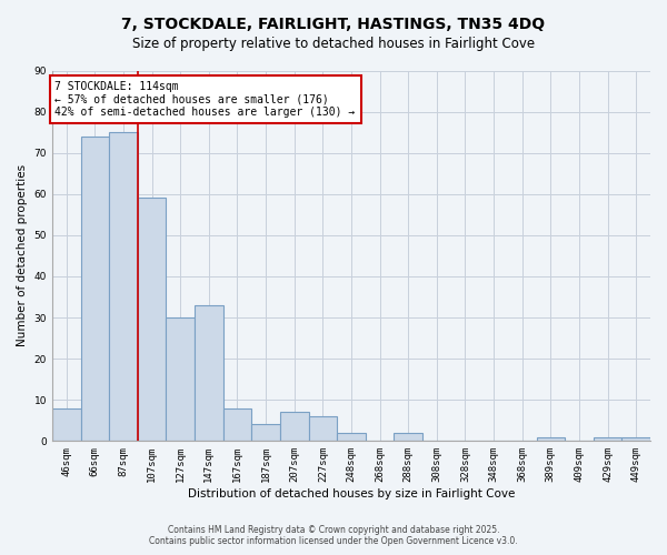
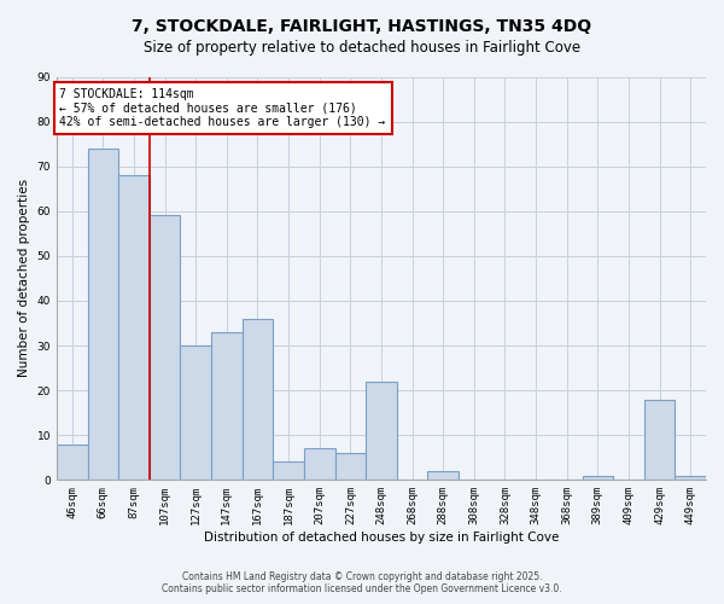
87sqm: 75 -> 68
167sqm: 8 -> 36
248sqm: 2 -> 22
429sqm: 1 -> 18
